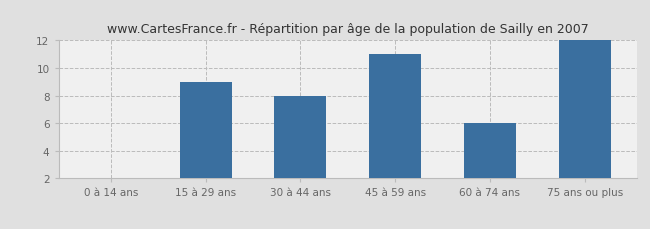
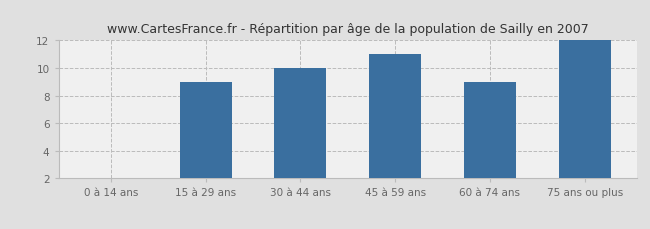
30 à 44 ans: 8 -> 10
60 à 74 ans: 6 -> 9
